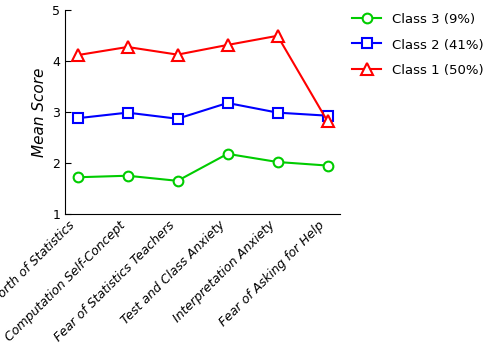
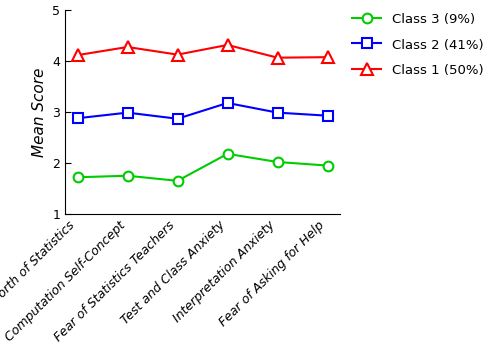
Class 1 (50%)/Interpretation Anxiety: 4.50 -> 4.07
Class 1 (50%)/Fear of Asking for Help: 2.82 -> 4.08
